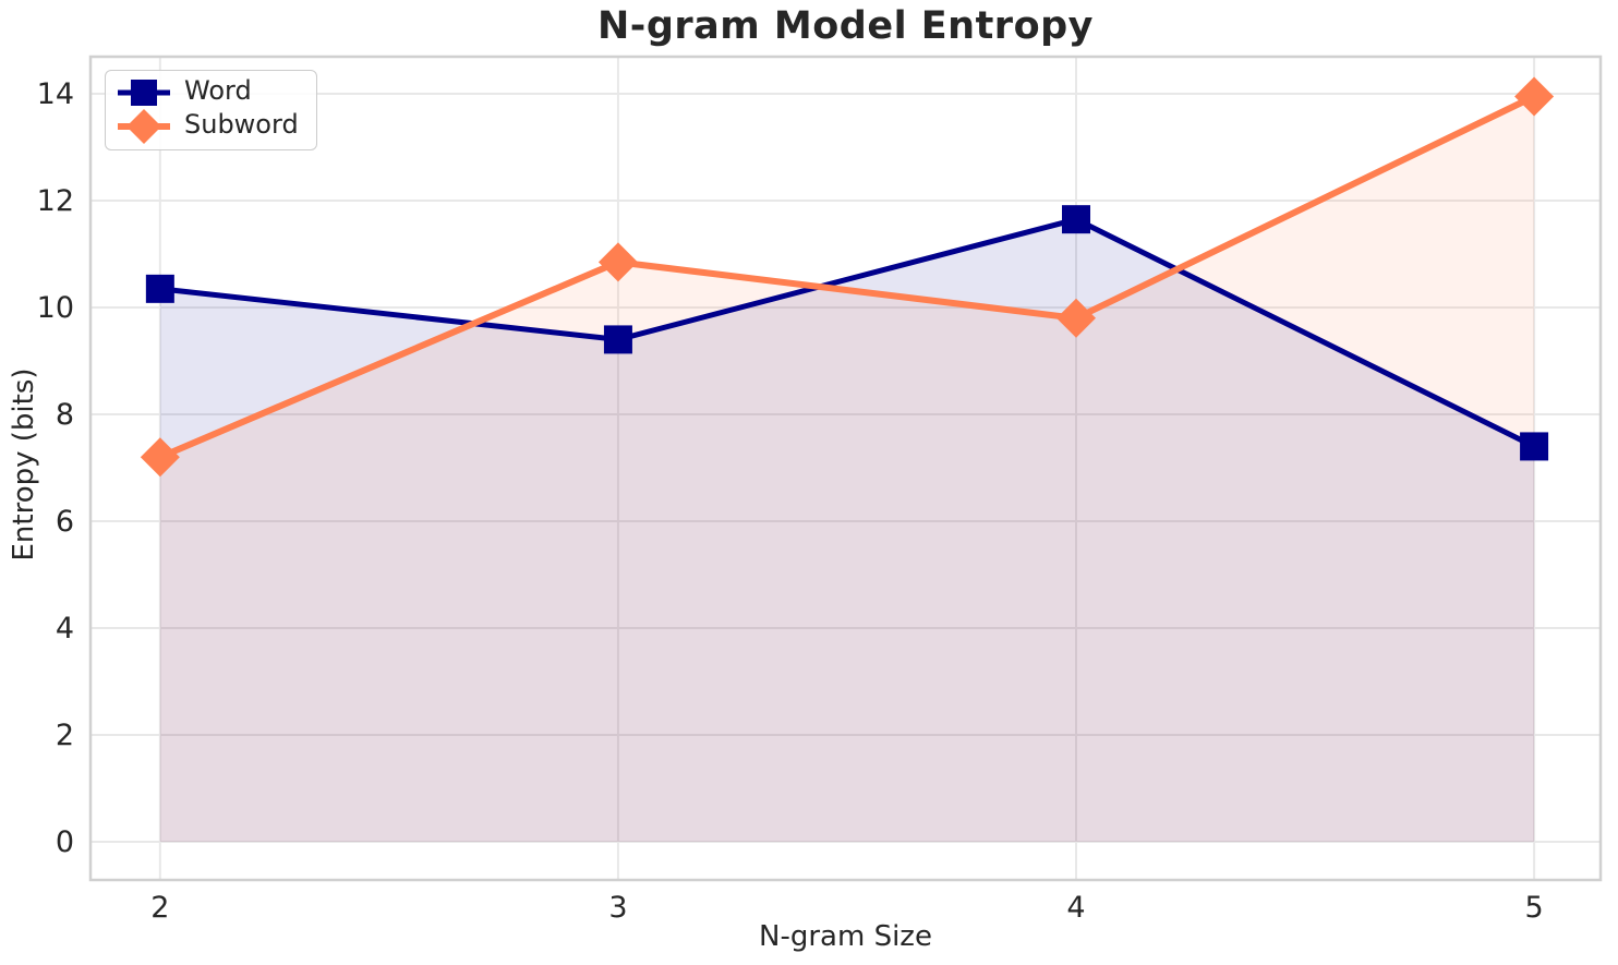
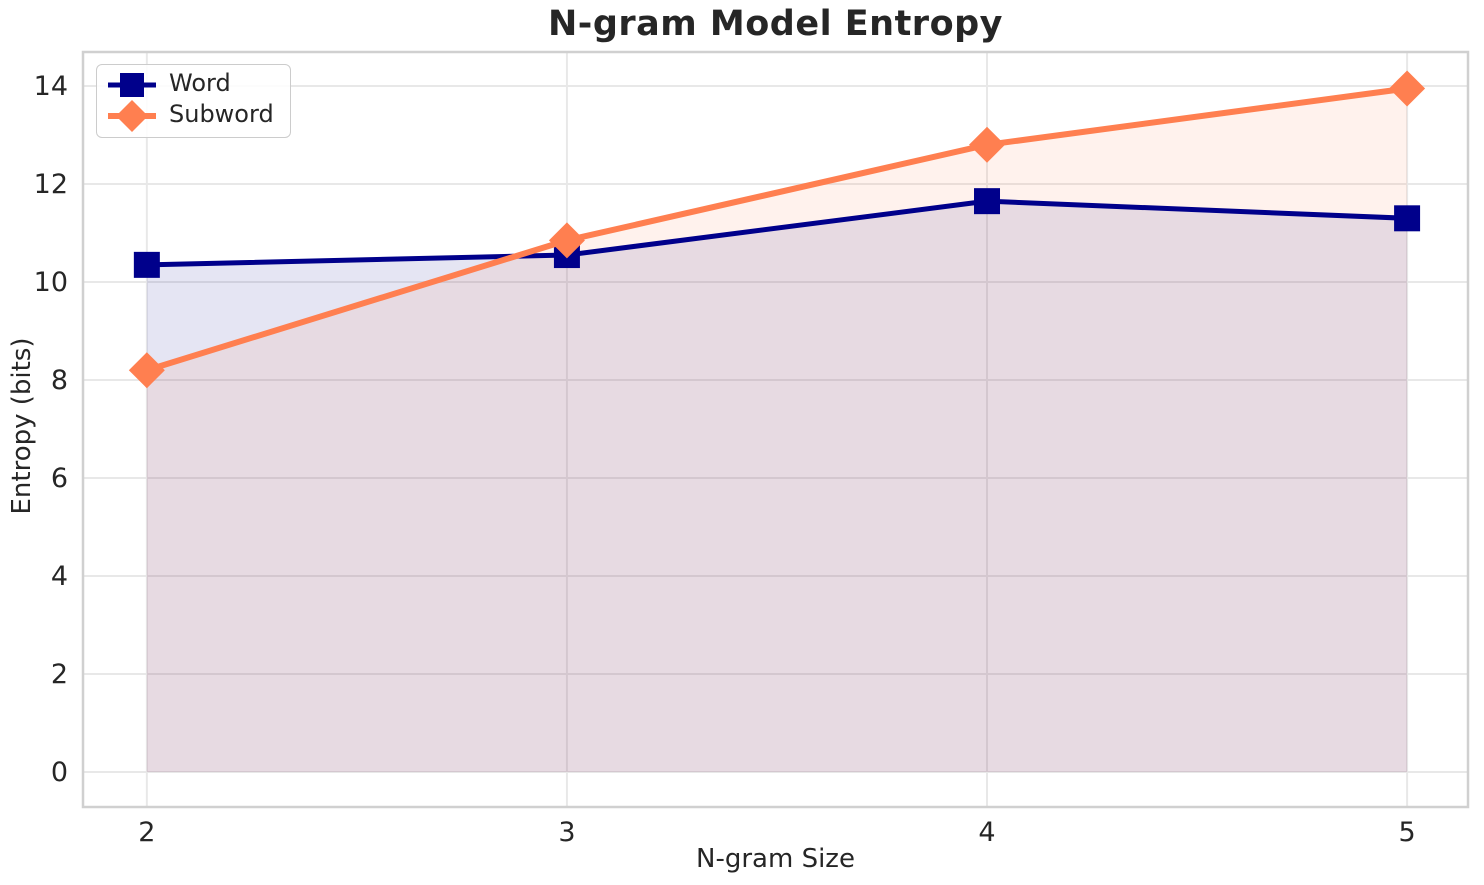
Subword/2: 7.2 -> 8.2
Word/3: 9.4 -> 10.6
Subword/4: 9.8 -> 12.8
Word/5: 7.4 -> 11.3
